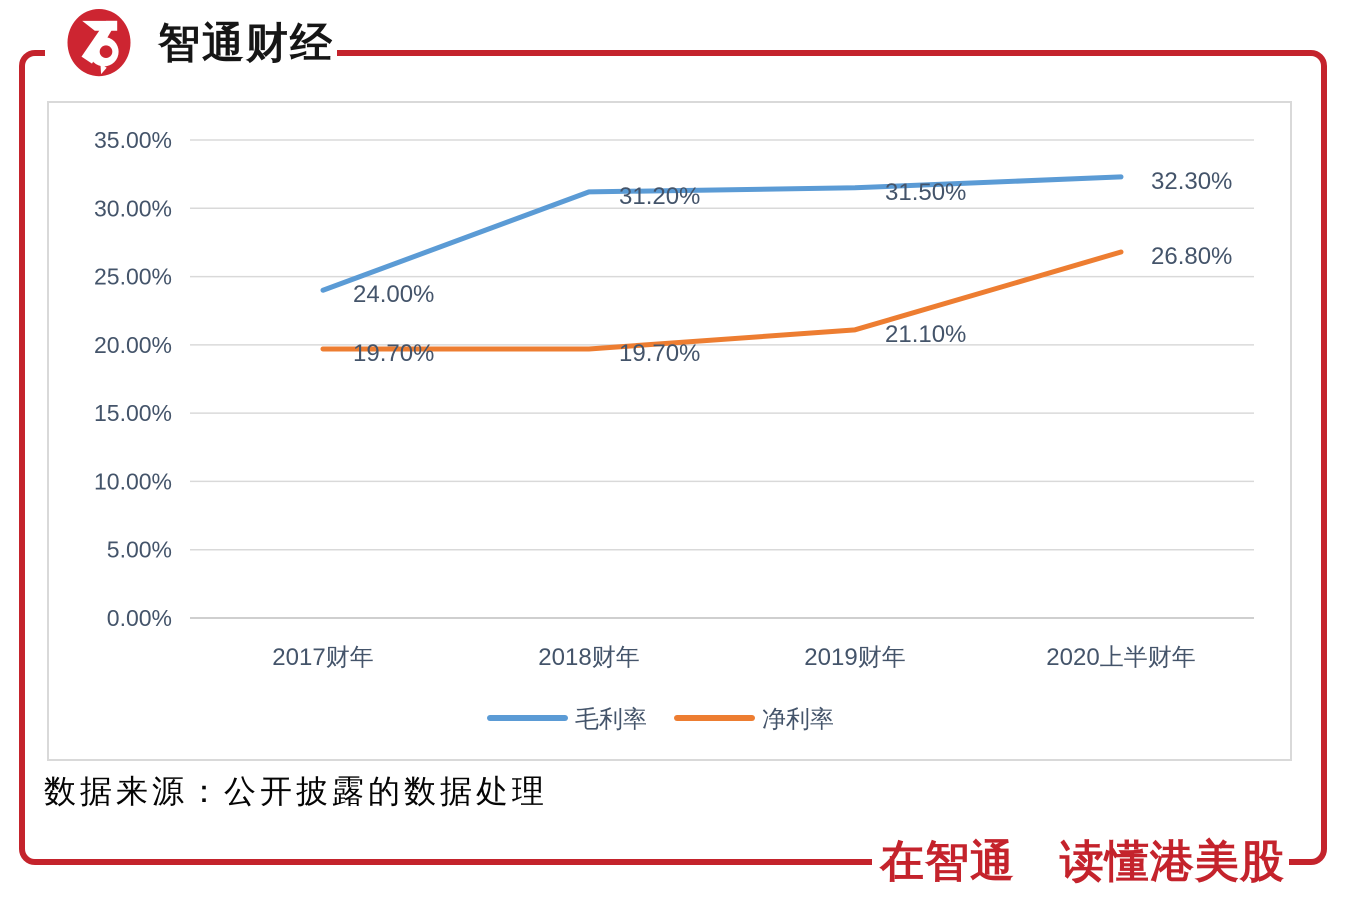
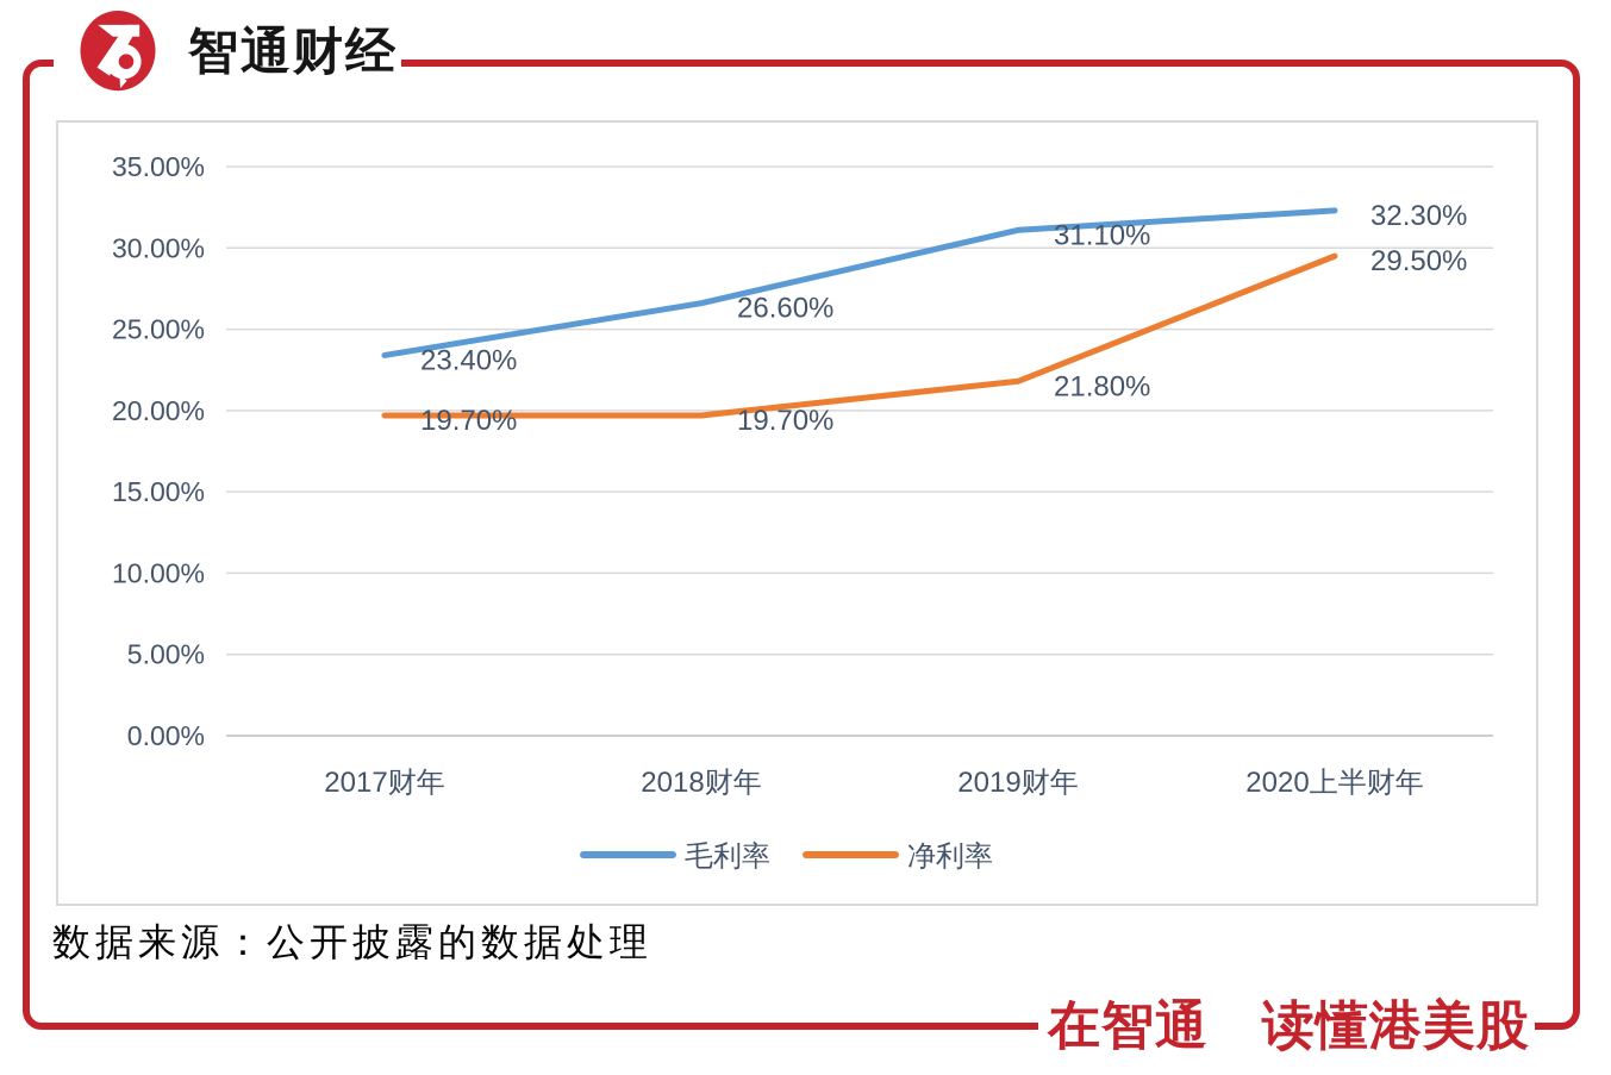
毛利率/2017财年: 24.00% -> 23.40%
毛利率/2018财年: 31.20% -> 26.60%
毛利率/2019财年: 31.50% -> 31.10%
净利率/2019财年: 21.10% -> 21.80%
净利率/2020上半财年: 26.80% -> 29.50%
